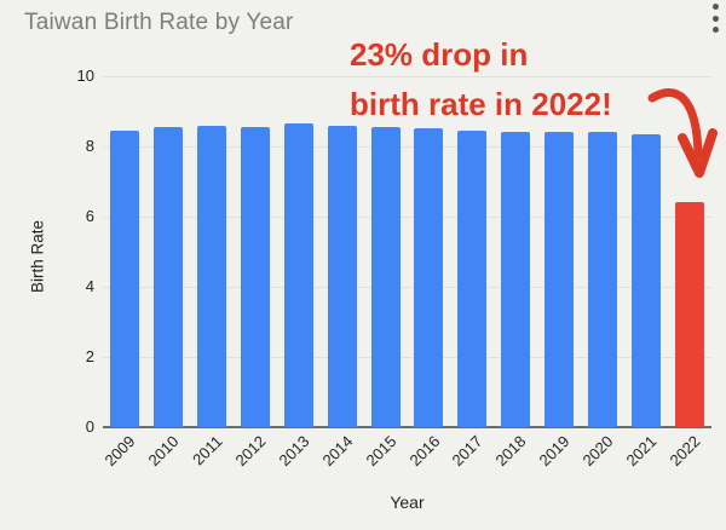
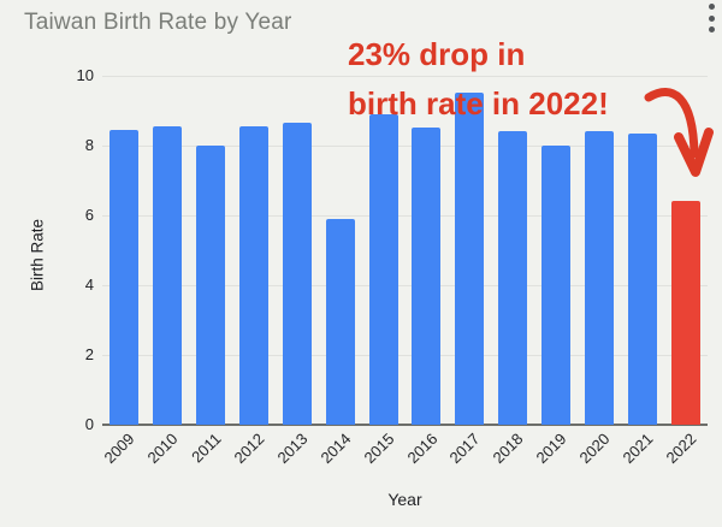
2011: 8.6 -> 8.0
2014: 8.6 -> 5.9
2015: 8.6 -> 8.9
2017: 8.4 -> 9.5
2019: 8.4 -> 8.0
